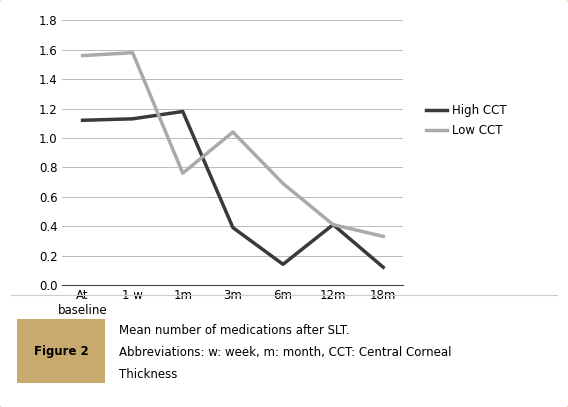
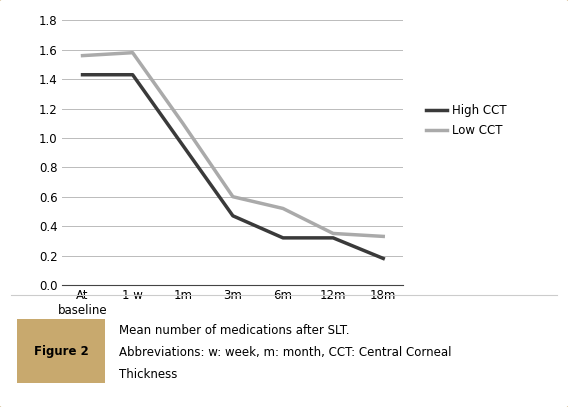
High CCT/At baseline: 1.12 -> 1.43
High CCT/1 w: 1.13 -> 1.43
High CCT/1m: 1.18 -> 0.95
Low CCT/1m: 0.76 -> 1.10
High CCT/3m: 0.39 -> 0.47
Low CCT/3m: 1.04 -> 0.60
High CCT/6m: 0.14 -> 0.32
Low CCT/6m: 0.69 -> 0.52
High CCT/12m: 0.41 -> 0.32
Low CCT/12m: 0.41 -> 0.35
High CCT/18m: 0.12 -> 0.18
